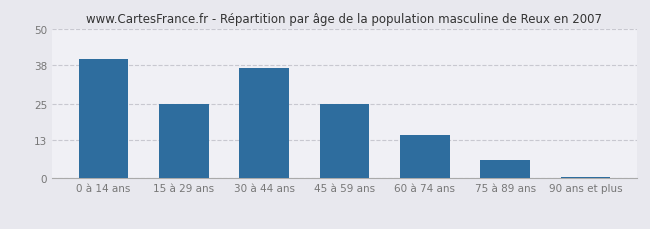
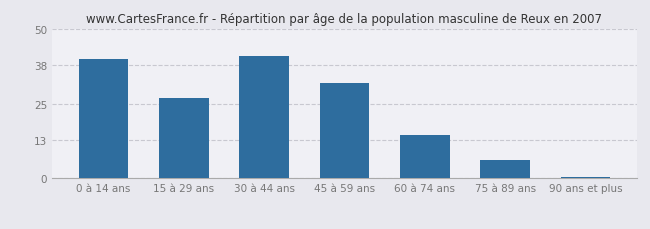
15 à 29 ans: 25.0 -> 27.0
30 à 44 ans: 37.0 -> 41.0
45 à 59 ans: 25.0 -> 32.0
